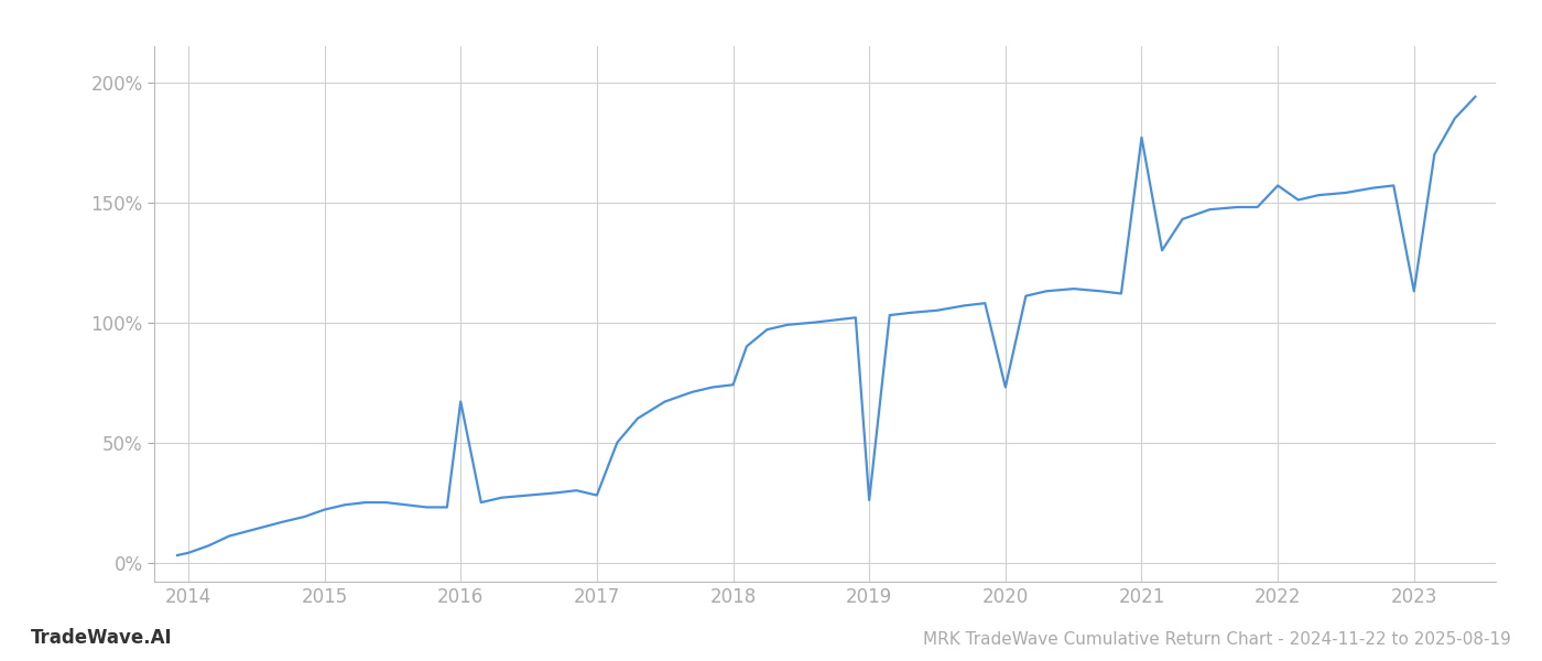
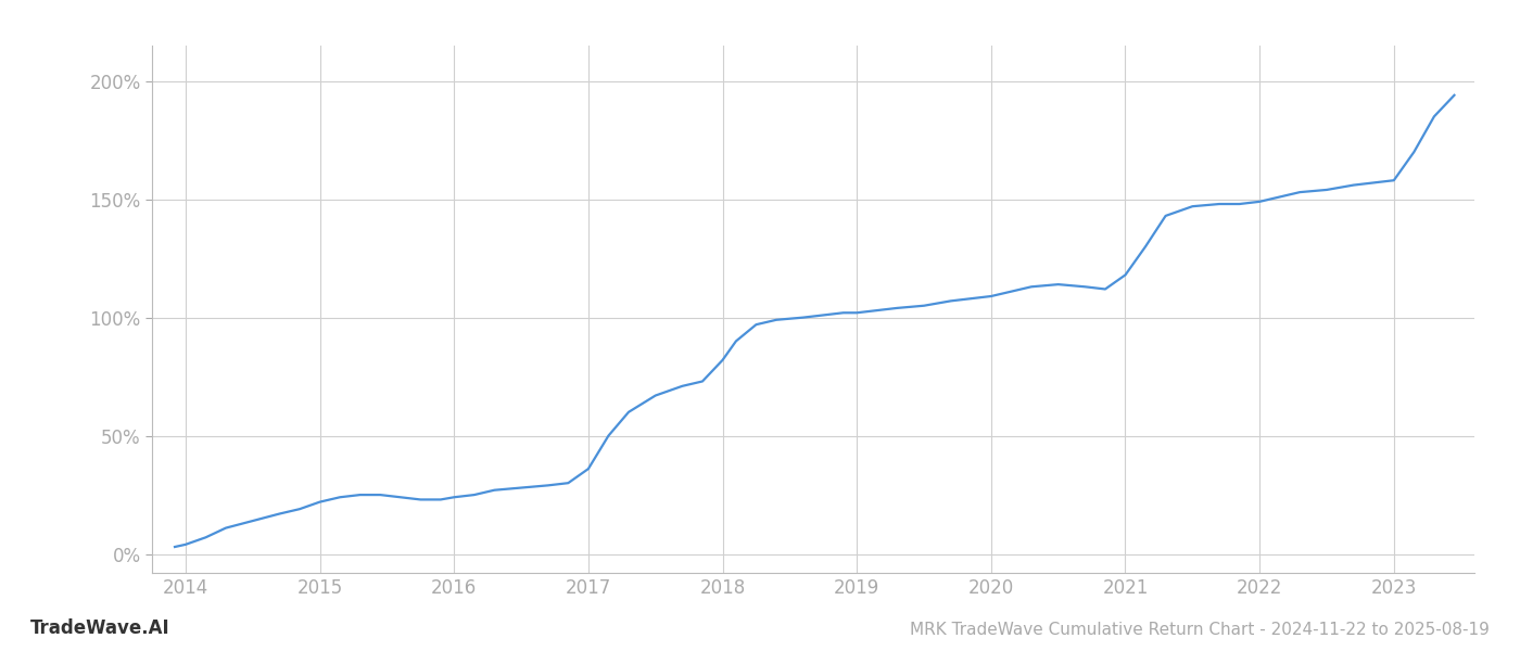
2016: 67% -> 24%
2017: 28% -> 36%
2018: 74% -> 82%
2019: 26% -> 102%
2020: 73% -> 109%
2021: 177% -> 118%
2022: 157% -> 149%
2023: 113% -> 158%
